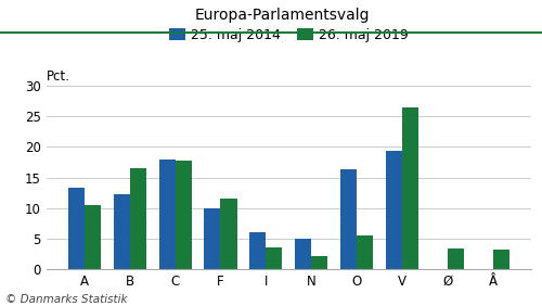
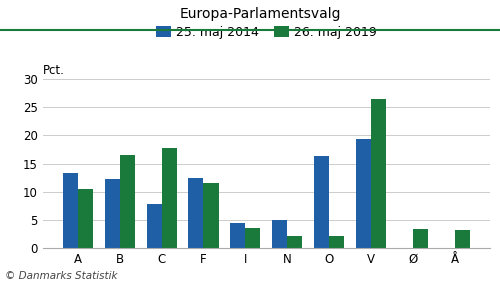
25. maj 2014/C: 17.9 -> 7.8
25. maj 2014/F: 9.9 -> 12.4
25. maj 2014/I: 6.1 -> 4.4
26. maj 2019/O: 5.5 -> 2.2
